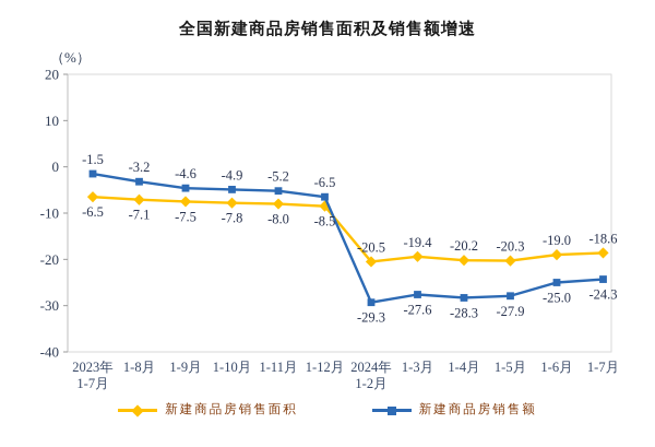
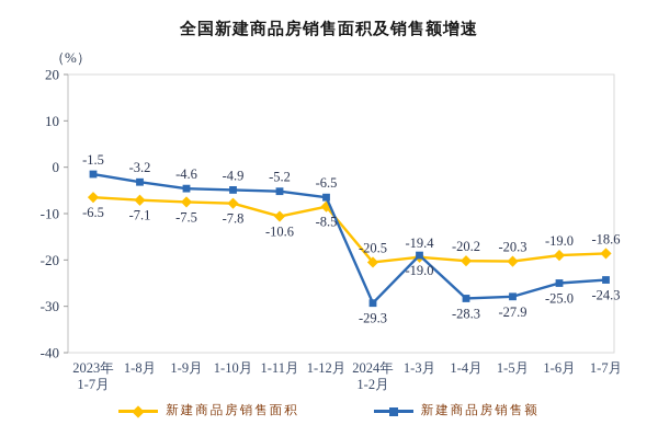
新建商品房销售面积/1-11月: -8.0 -> -10.6
新建商品房销售额/1-3月: -27.6 -> -19.0
